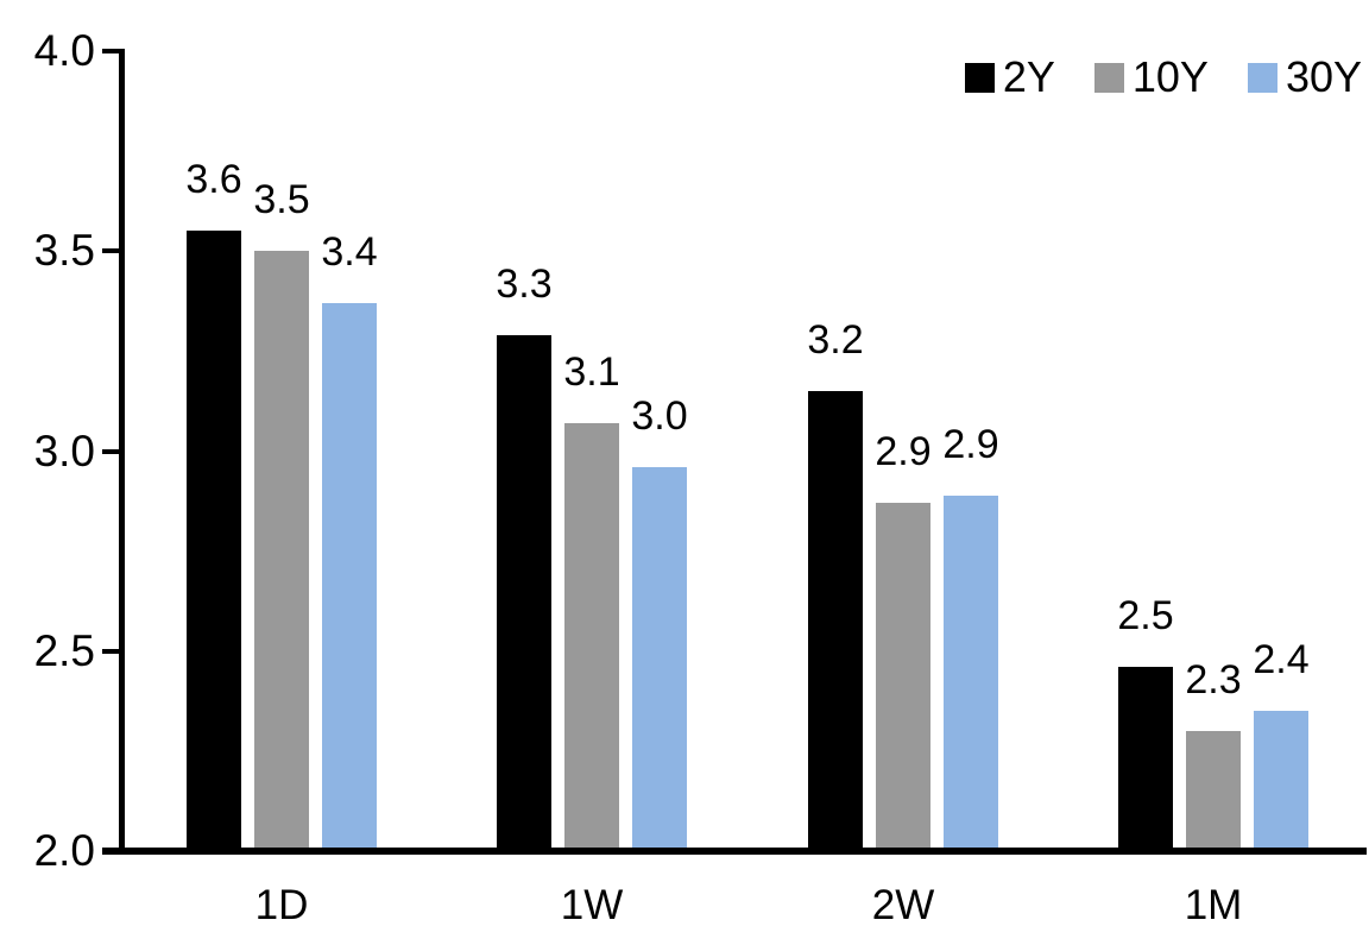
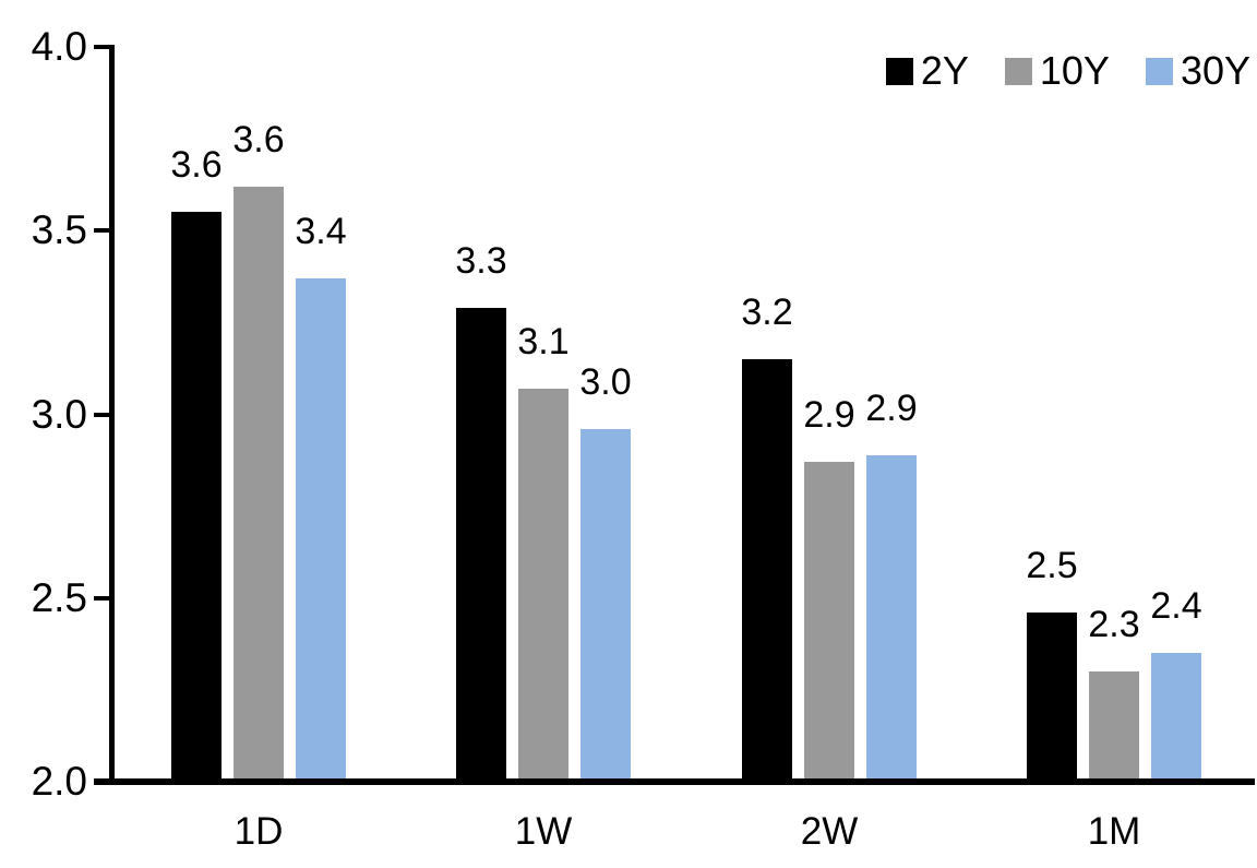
10Y/1D: 3.5 -> 3.6
